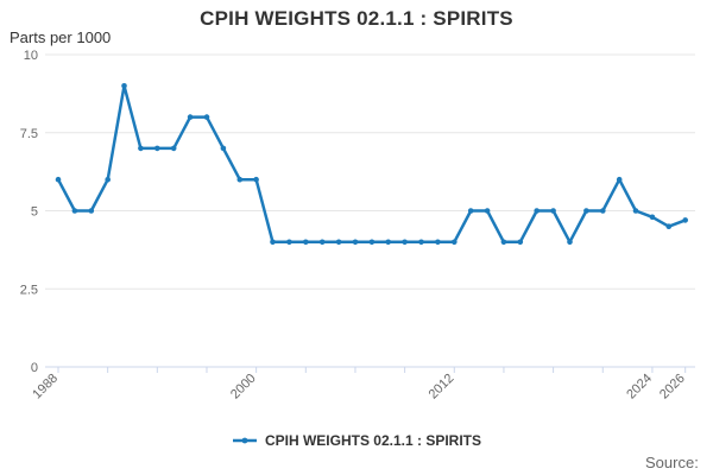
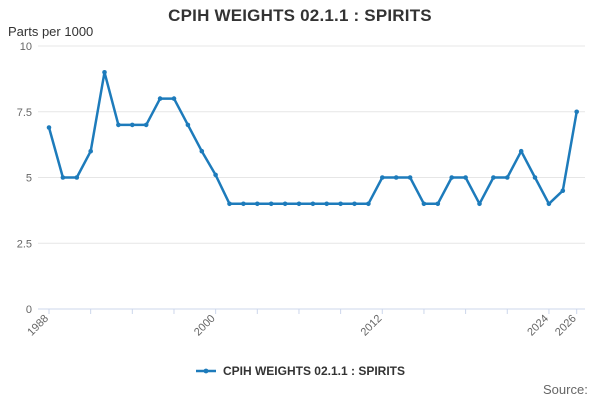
1988: 6.0 -> 6.9
2000: 6.0 -> 5.1
2012: 4.0 -> 5.0
2024: 4.8 -> 4.0
2026: 4.7 -> 7.5
